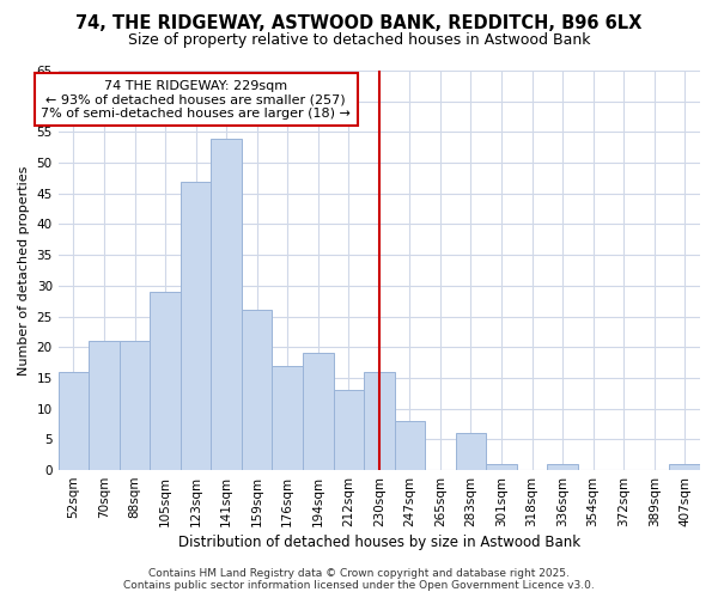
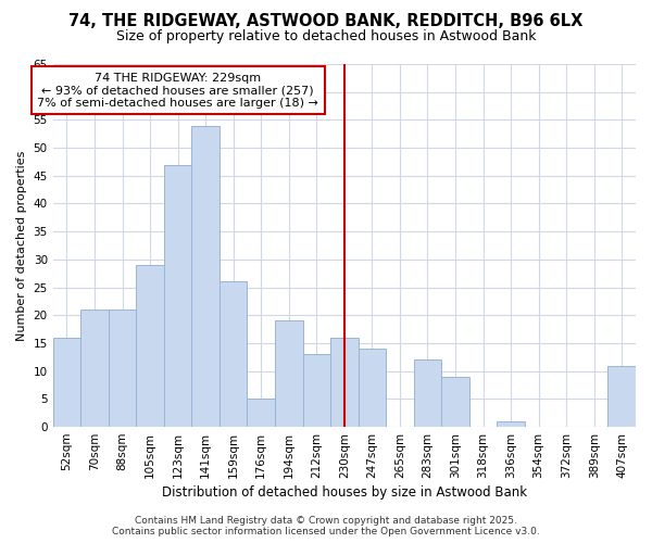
176sqm: 17 -> 5
247sqm: 8 -> 14
283sqm: 6 -> 12
301sqm: 1 -> 9
407sqm: 1 -> 11
